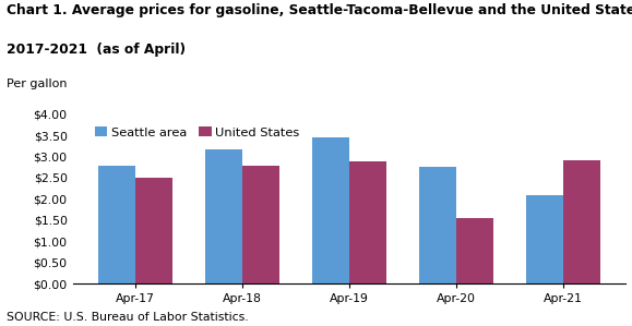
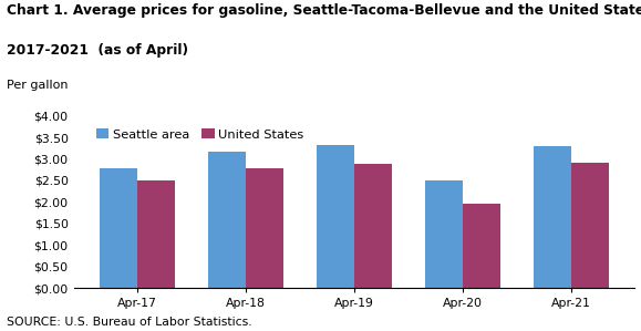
Seattle area/Apr-19: $3.45 -> $3.32
Seattle area/Apr-20: $2.75 -> $2.49
United States/Apr-20: $1.55 -> $1.97
Seattle area/Apr-21: $2.10 -> $3.30
